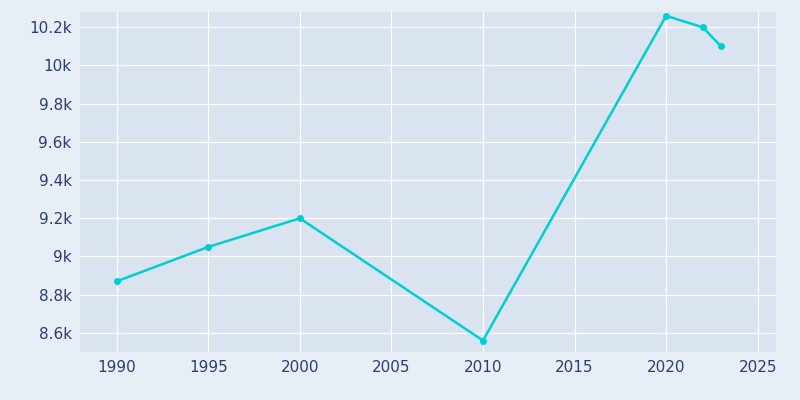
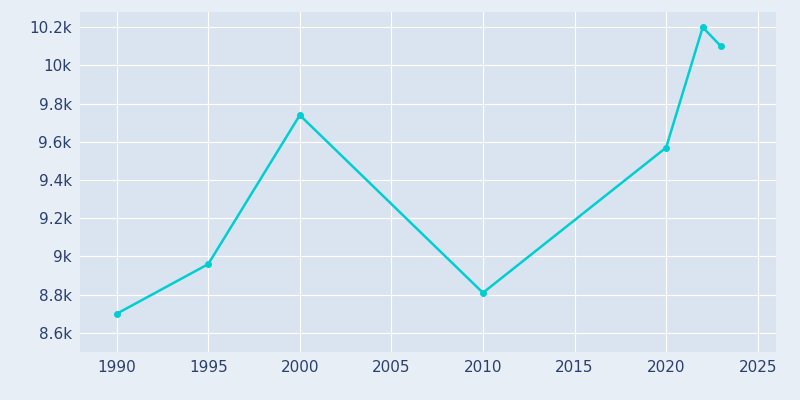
1990: 8.87k -> 8.70k
1995: 9.05k -> 8.96k
2000: 9.20k -> 9.74k
2010: 8.56k -> 8.81k
2020: 10.26k -> 9.57k
